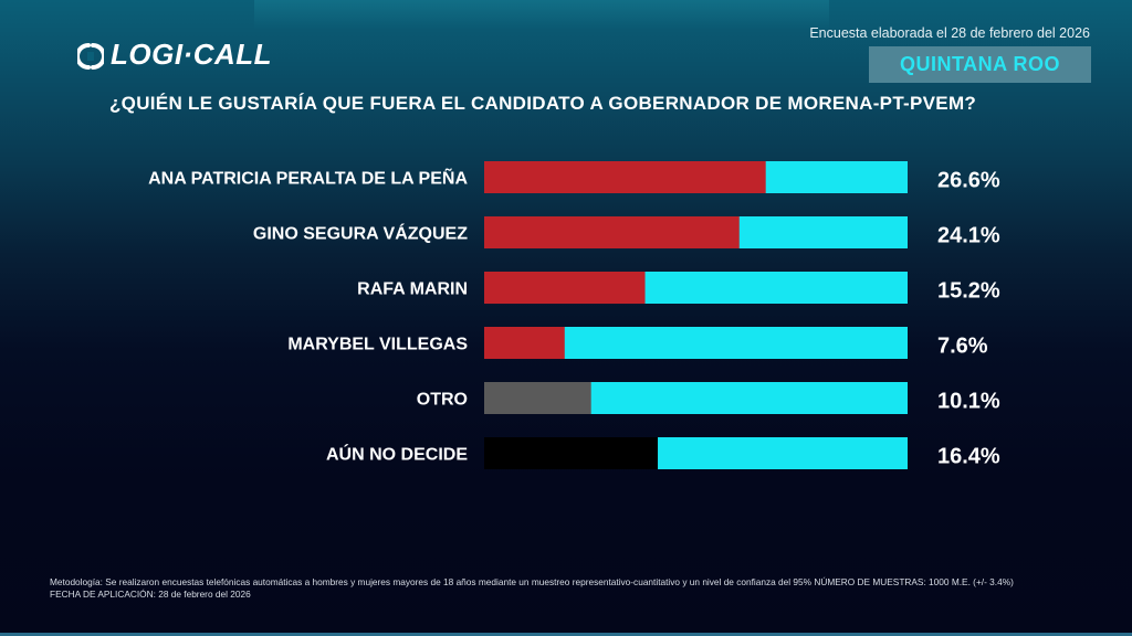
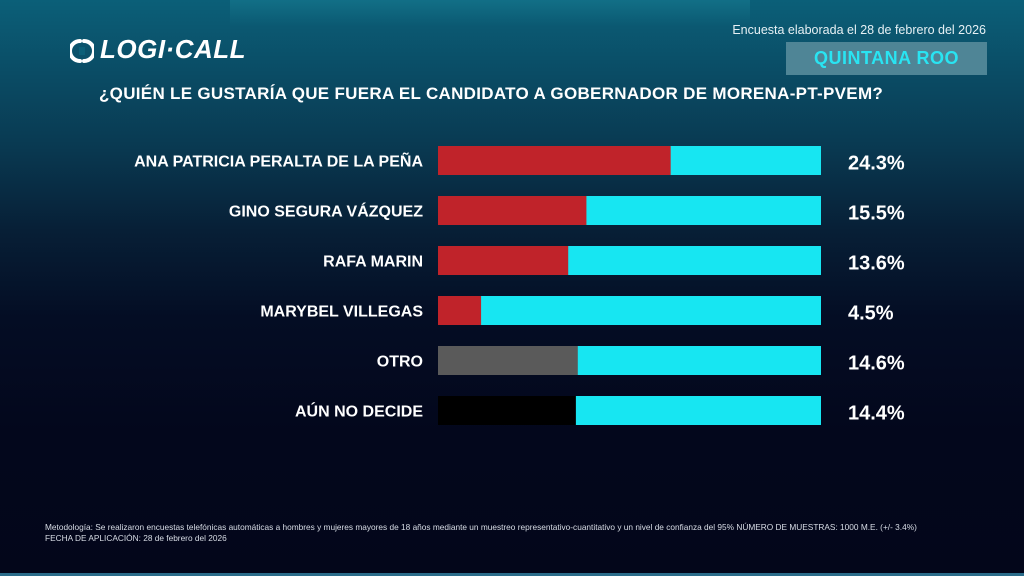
ANA PATRICIA PERALTA DE LA PEÑA: 26.6% -> 24.3%
GINO SEGURA VÁZQUEZ: 24.1% -> 15.5%
RAFA MARIN: 15.2% -> 13.6%
MARYBEL VILLEGAS: 7.6% -> 4.5%
OTRO: 10.1% -> 14.6%
AÚN NO DECIDE: 16.4% -> 14.4%
